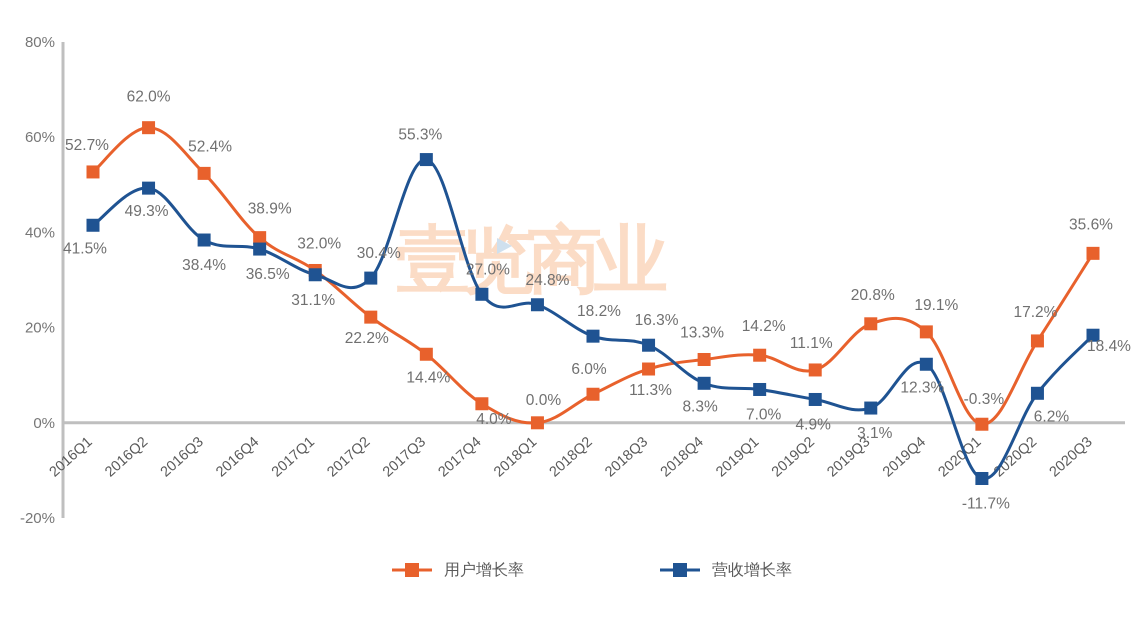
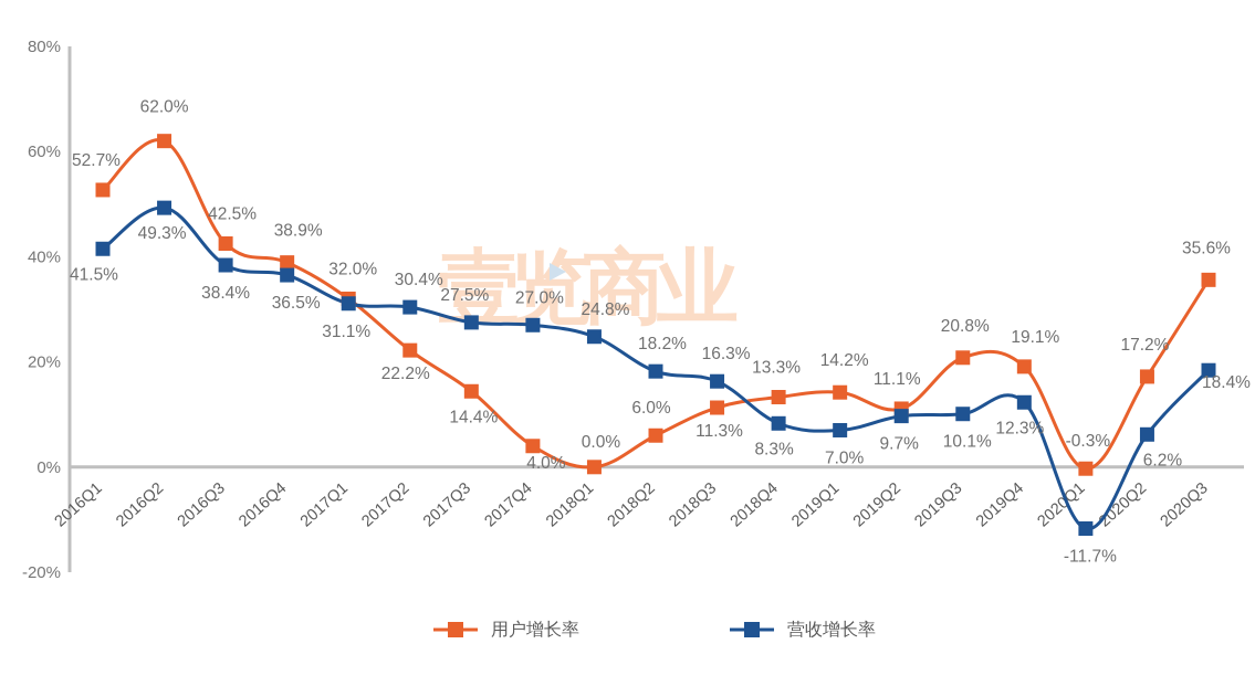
用户增长率/2016Q3: 52.4% -> 42.5%
营收增长率/2017Q3: 55.3% -> 27.5%
营收增长率/2019Q2: 4.9% -> 9.7%
营收增长率/2019Q3: 3.1% -> 10.1%
